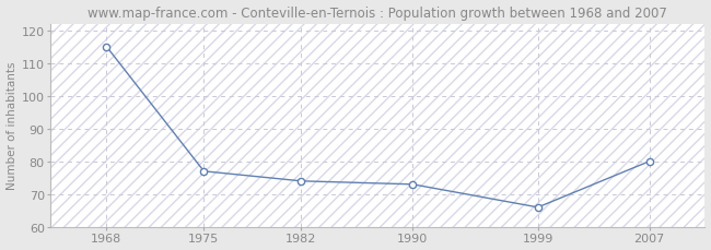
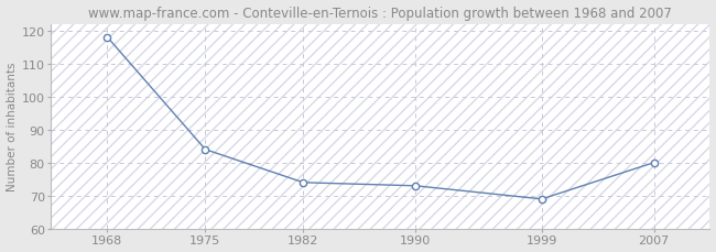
1968: 115 -> 118
1975: 77 -> 84
1999: 66 -> 69
